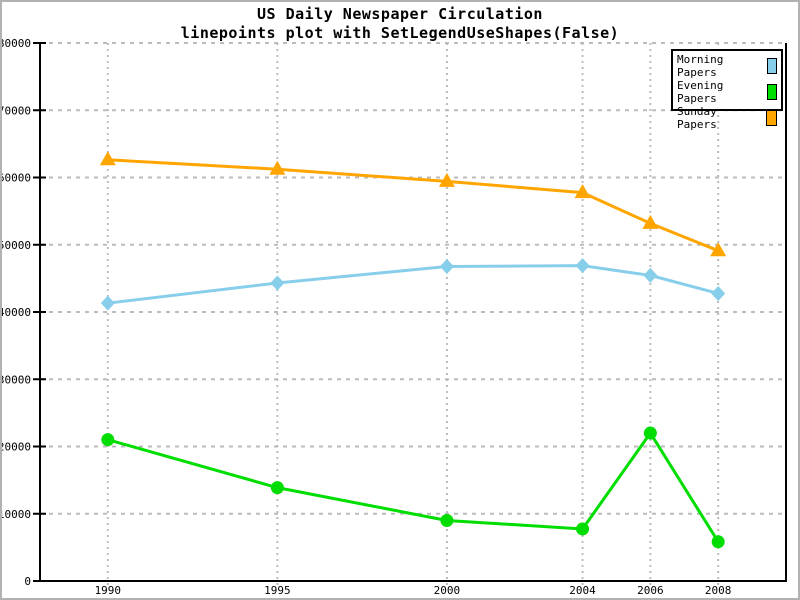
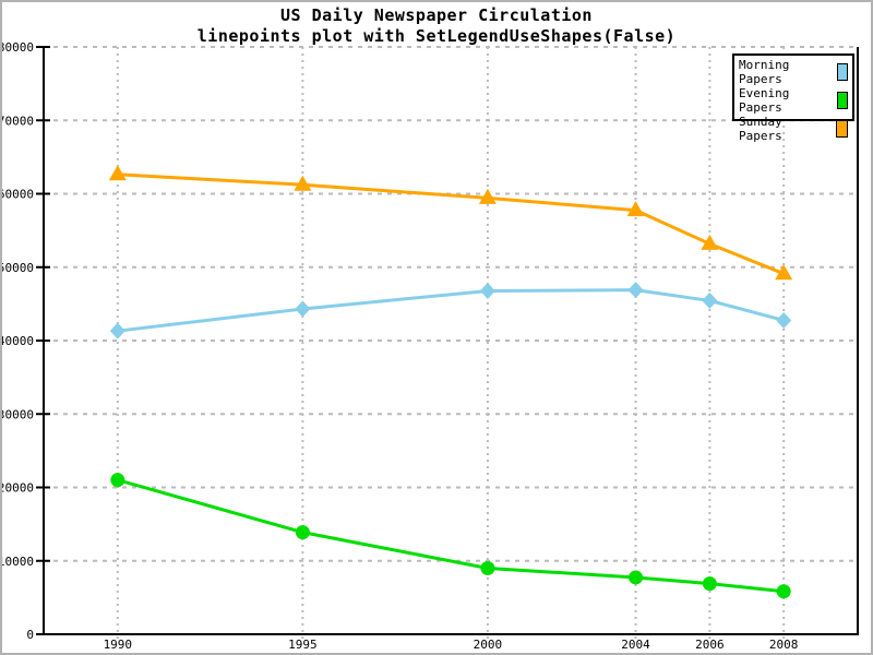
Evening Papers/2006: 22000 -> 7000
